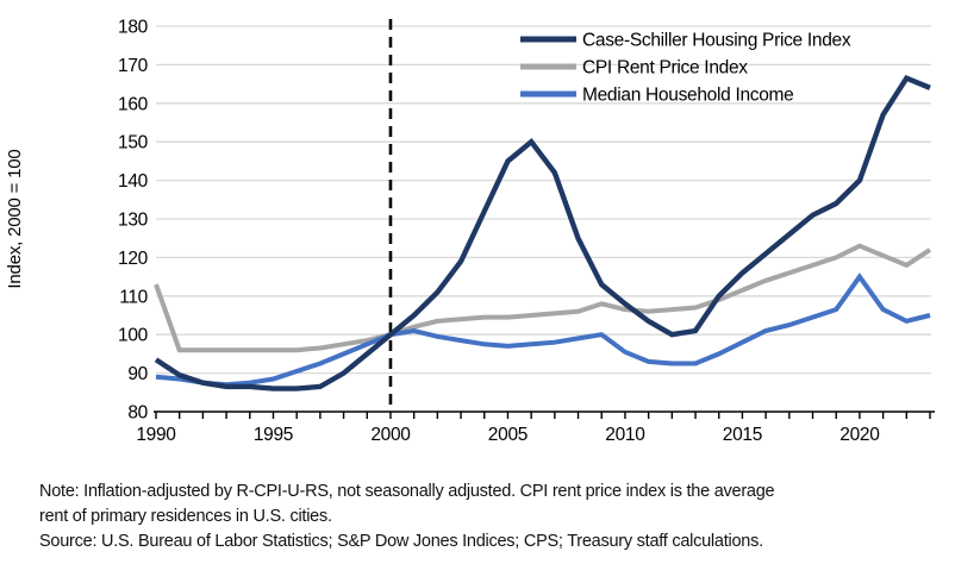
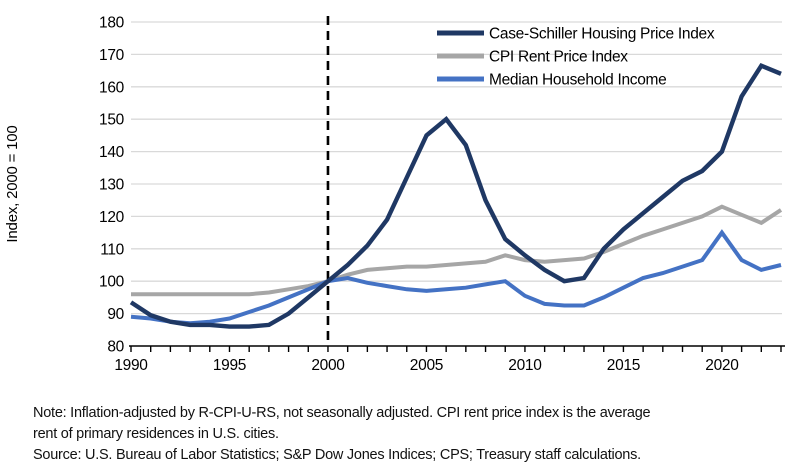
CPI Rent Price Index/1990: 113 -> 96
